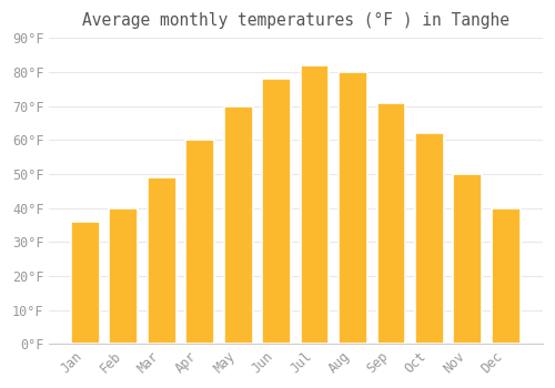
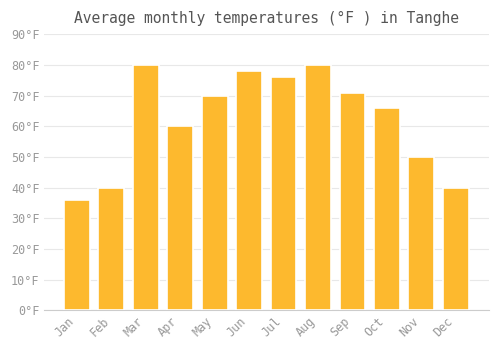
Mar: 49°F -> 80°F
Jul: 82°F -> 76°F
Oct: 62°F -> 66°F
